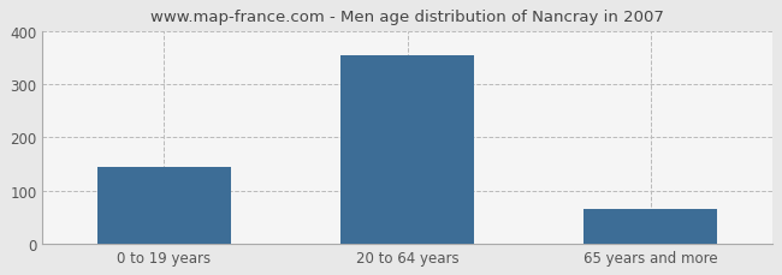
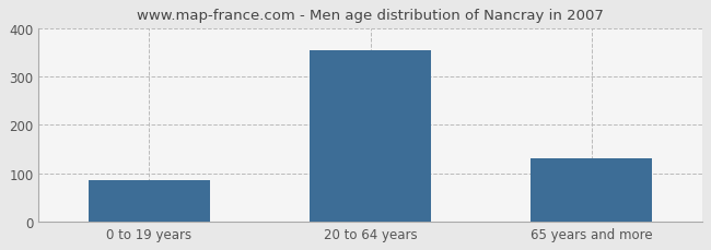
0 to 19 years: 143 -> 85
65 years and more: 65 -> 130
